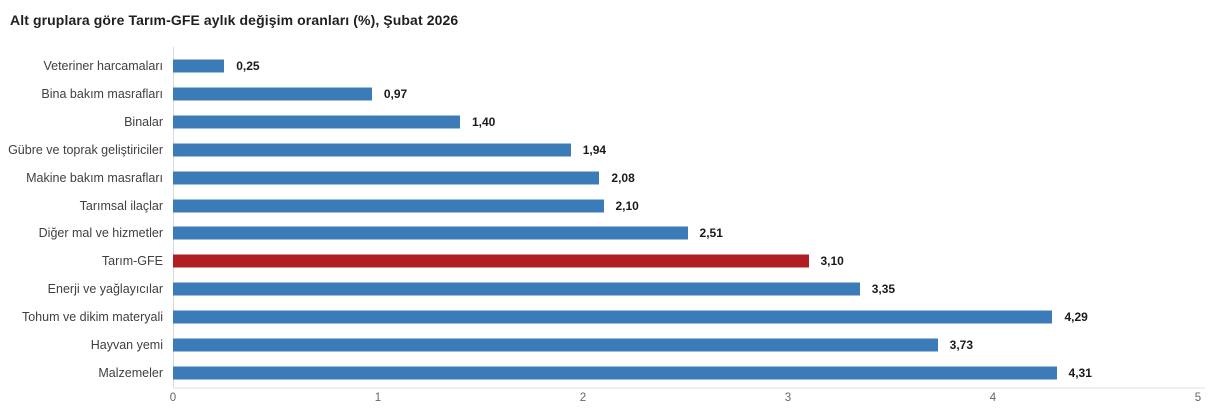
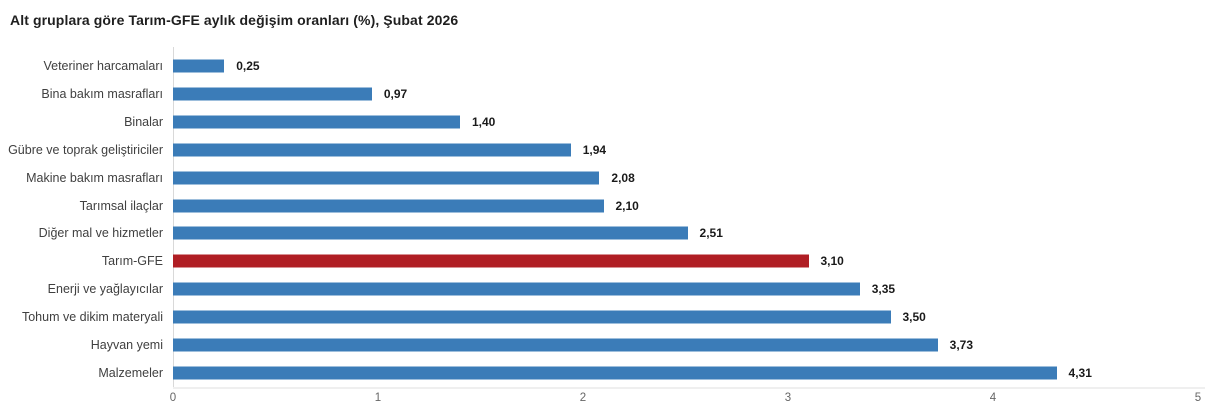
Tohum ve dikim materyali: 4,29 -> 3,50
